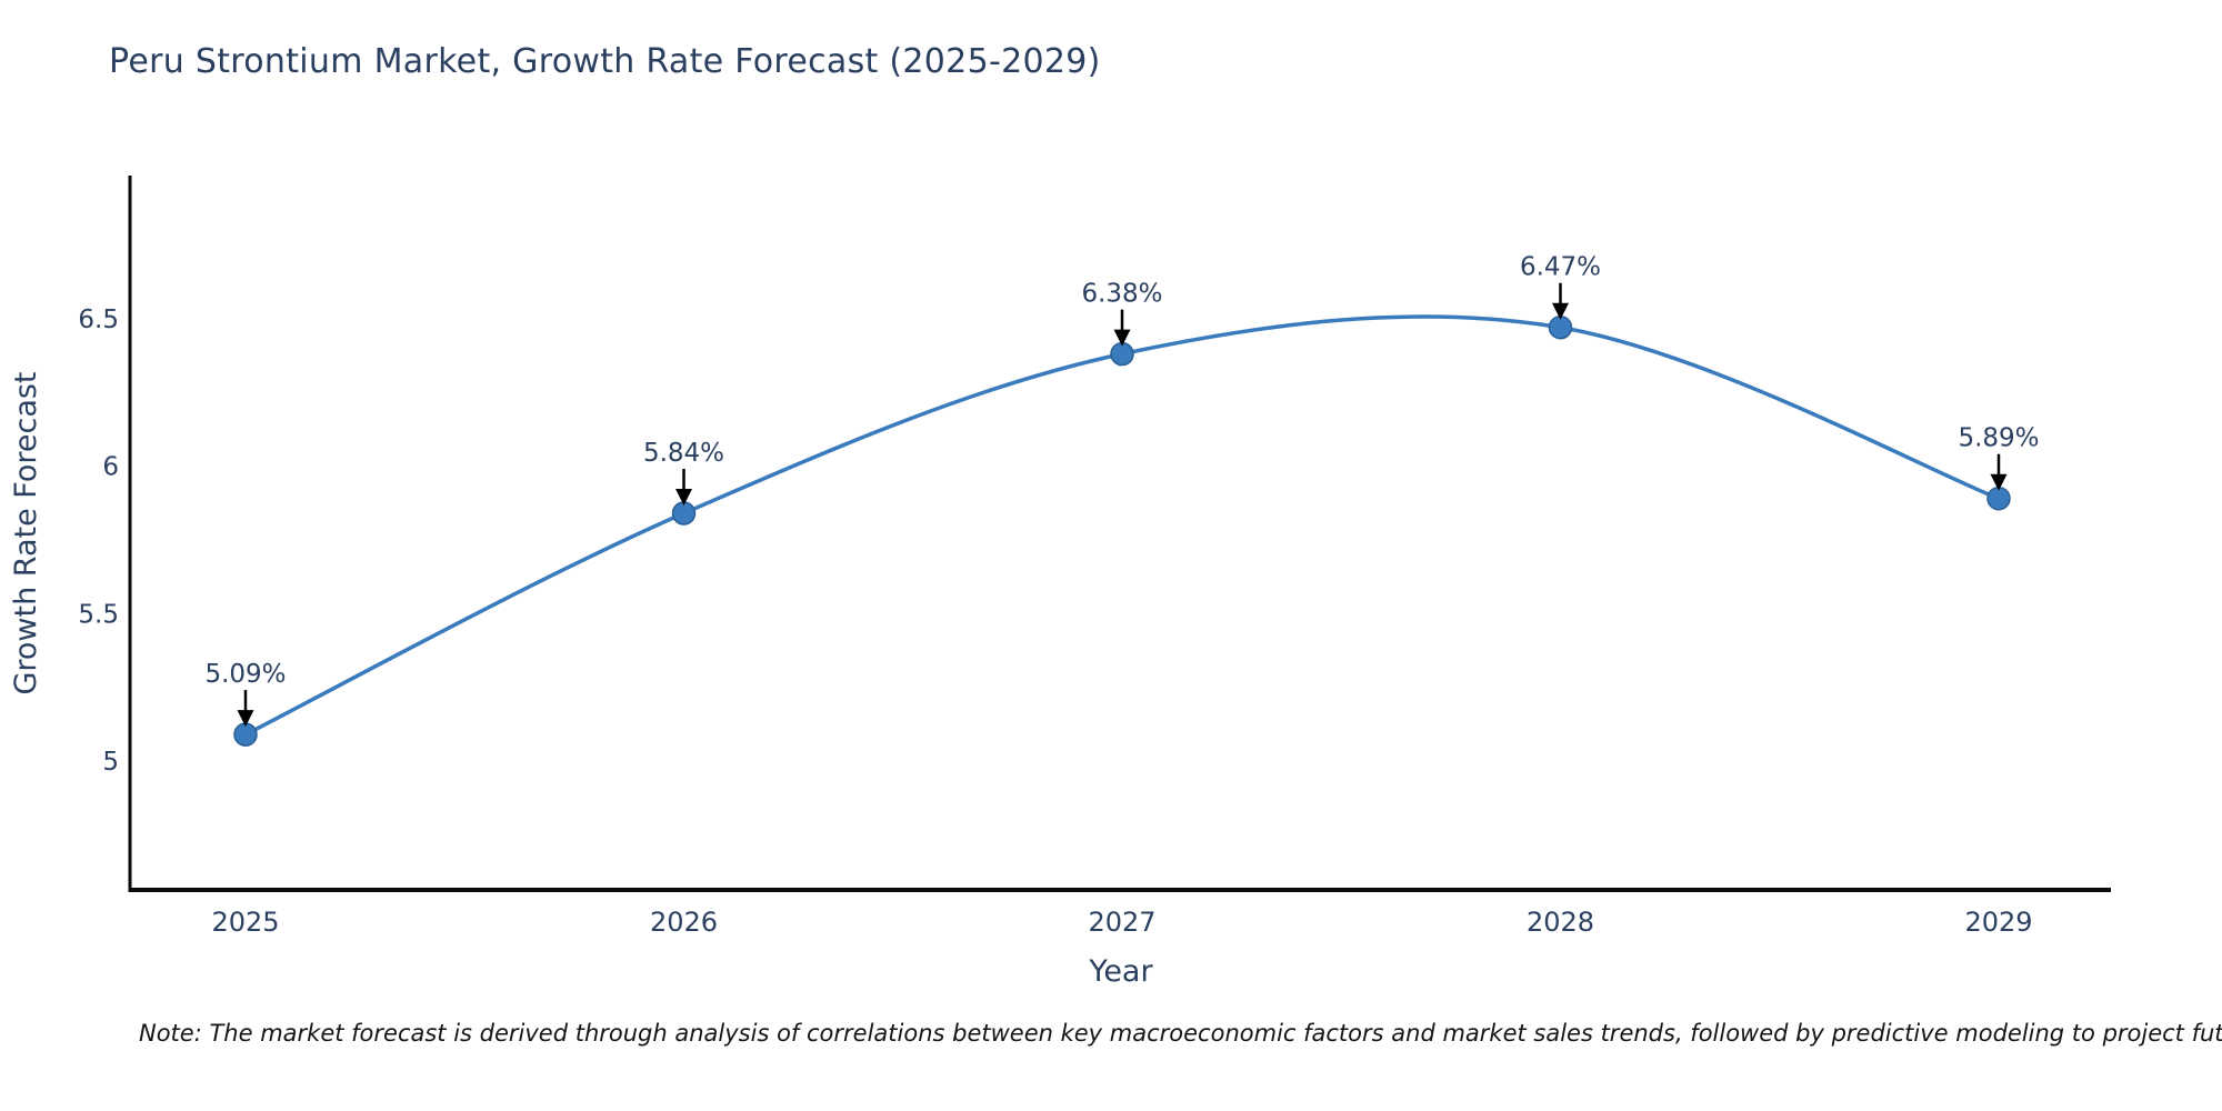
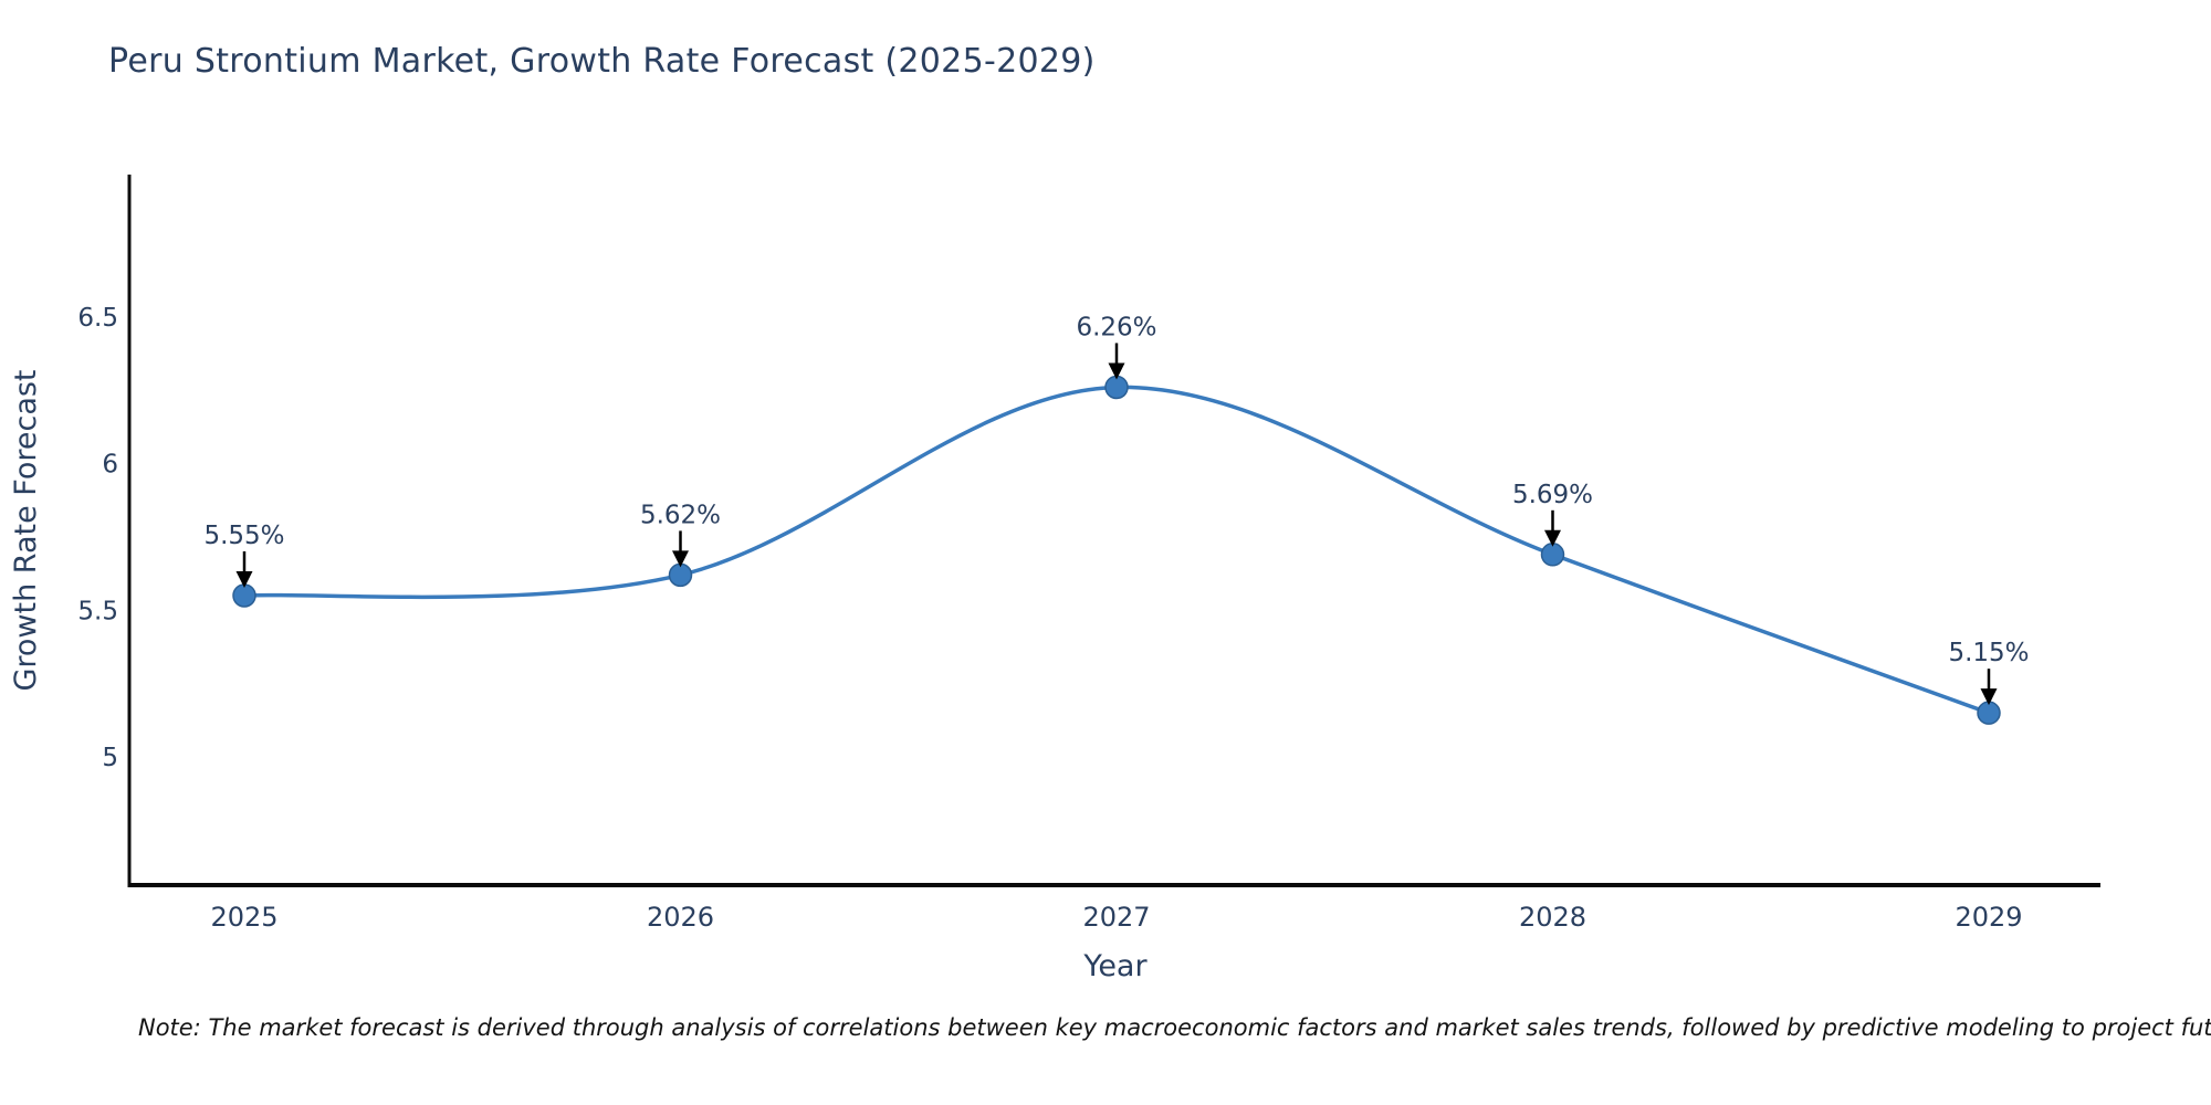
2025: 5.09% -> 5.55%
2026: 5.84% -> 5.62%
2027: 6.38% -> 6.26%
2028: 6.47% -> 5.69%
2029: 5.89% -> 5.15%
